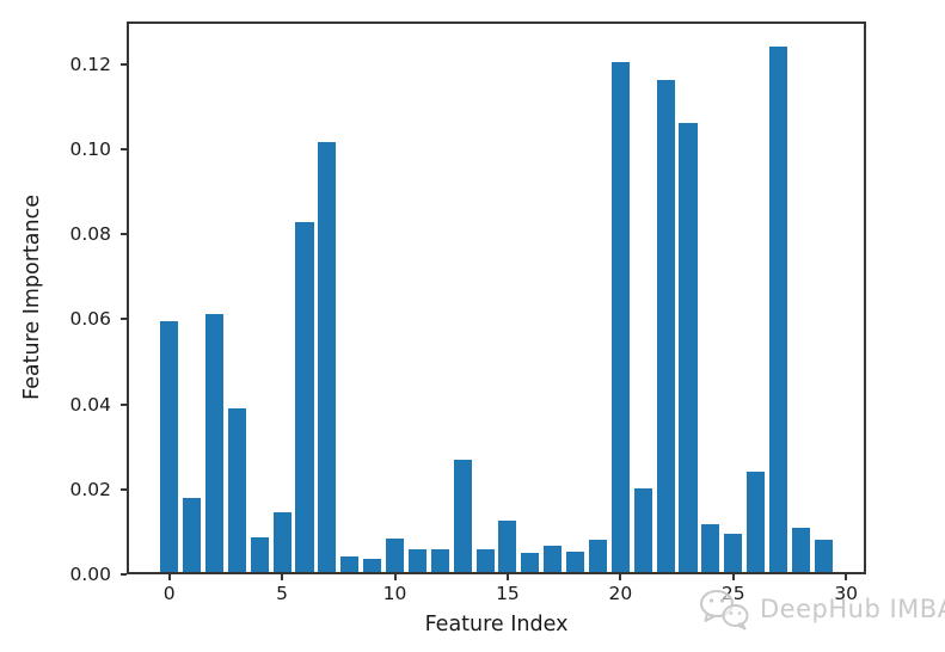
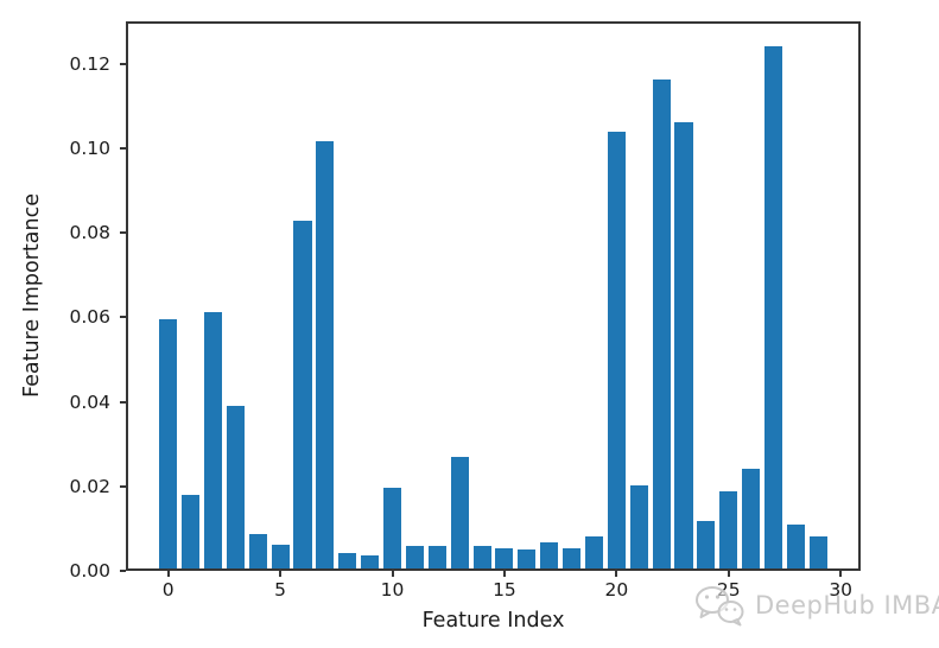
5: 0.014 -> 0.006
10: 0.008 -> 0.019
15: 0.012 -> 0.005
20: 0.120 -> 0.103
25: 0.009 -> 0.018
